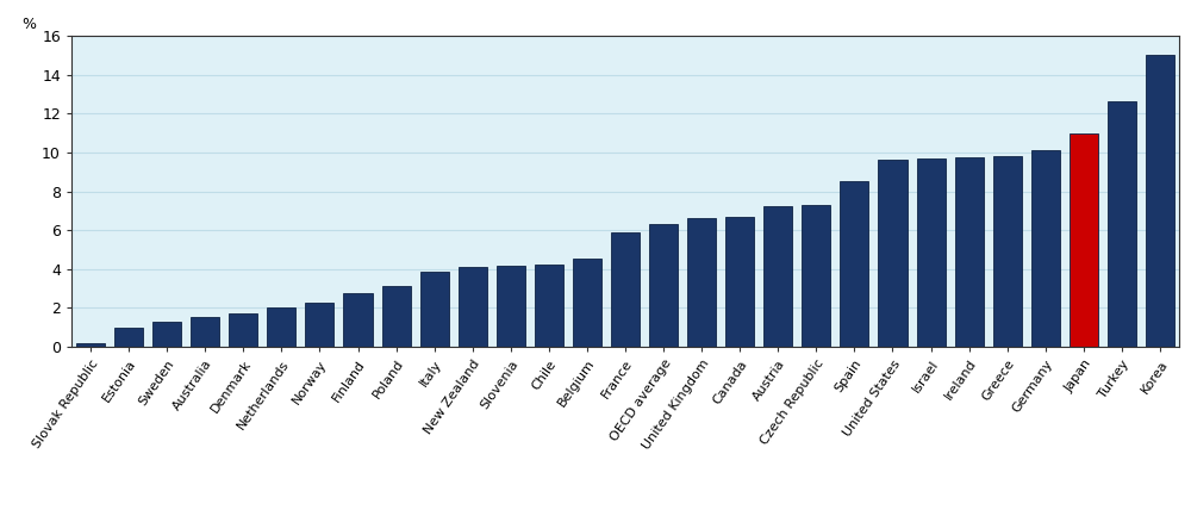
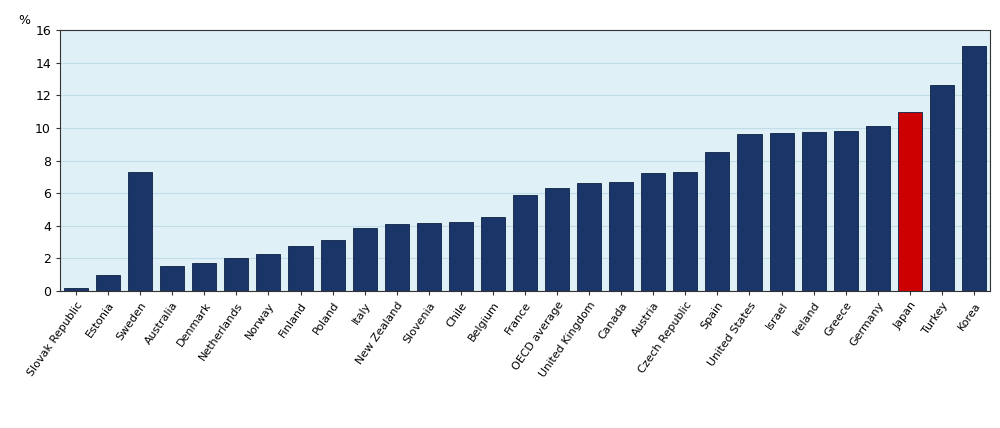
Sweden: 1.3 -> 7.3
